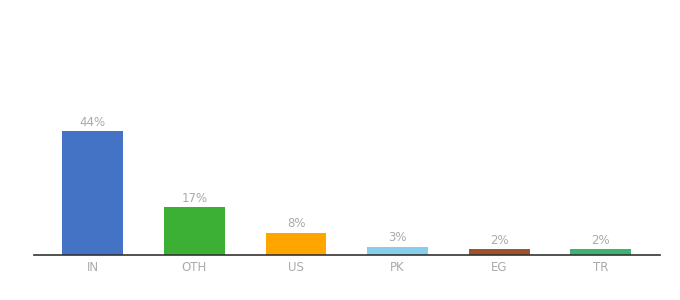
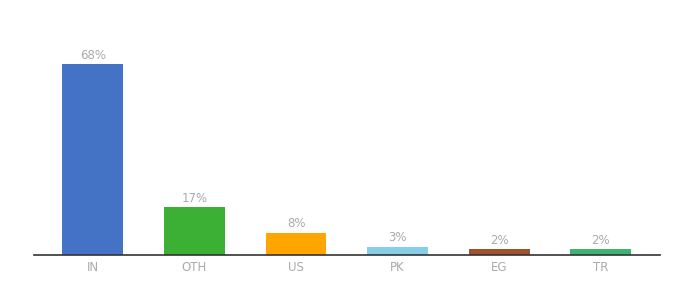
IN: 44% -> 68%
